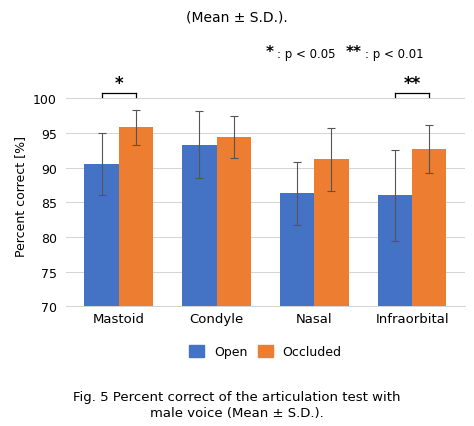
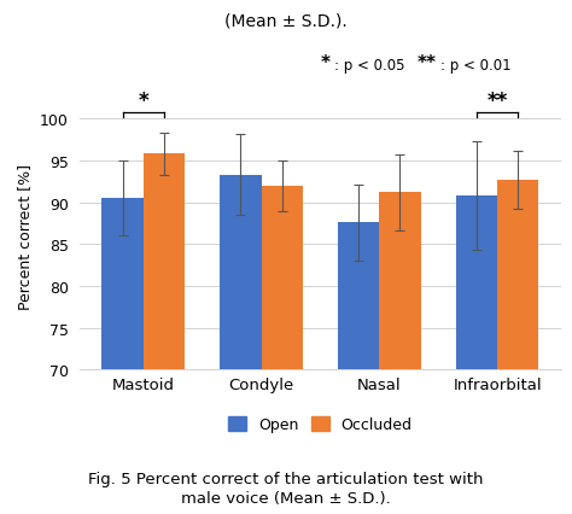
Occluded/Condyle: 94.4 -> 92.0
Open/Nasal: 86.3 -> 87.6
Open/Infraorbital: 86.0 -> 90.8
